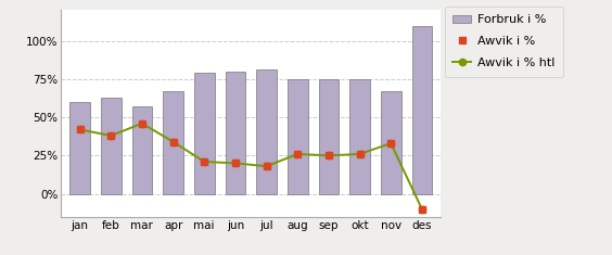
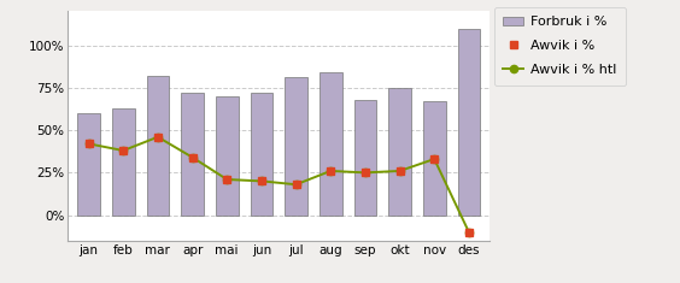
Forbruk i %/mar: 57% -> 82%
Forbruk i %/apr: 67% -> 72%
Forbruk i %/mai: 79% -> 70%
Forbruk i %/jun: 80% -> 72%
Forbruk i %/aug: 75% -> 84%
Forbruk i %/sep: 75% -> 68%
